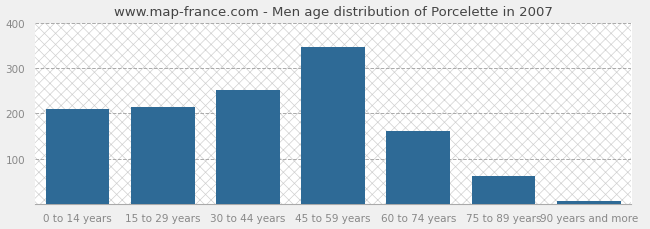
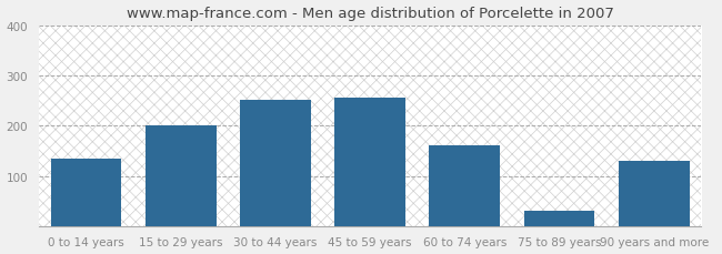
0 to 14 years: 210 -> 135
15 to 29 years: 213 -> 200
45 to 59 years: 347 -> 255
75 to 89 years: 62 -> 30
90 years and more: 5 -> 130
